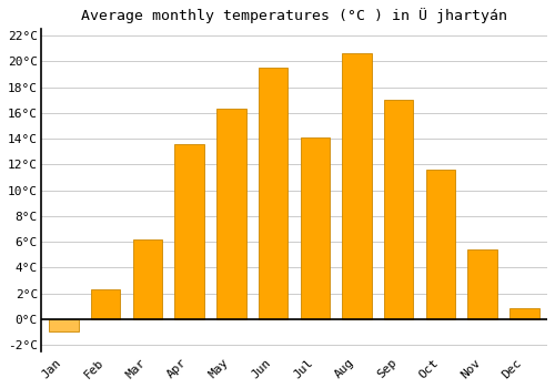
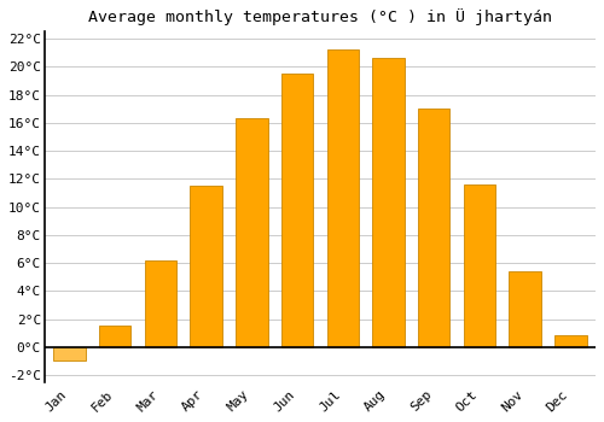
Feb: 2.3°C -> 1.5°C
Apr: 13.6°C -> 11.5°C
Jul: 14.1°C -> 21.2°C
